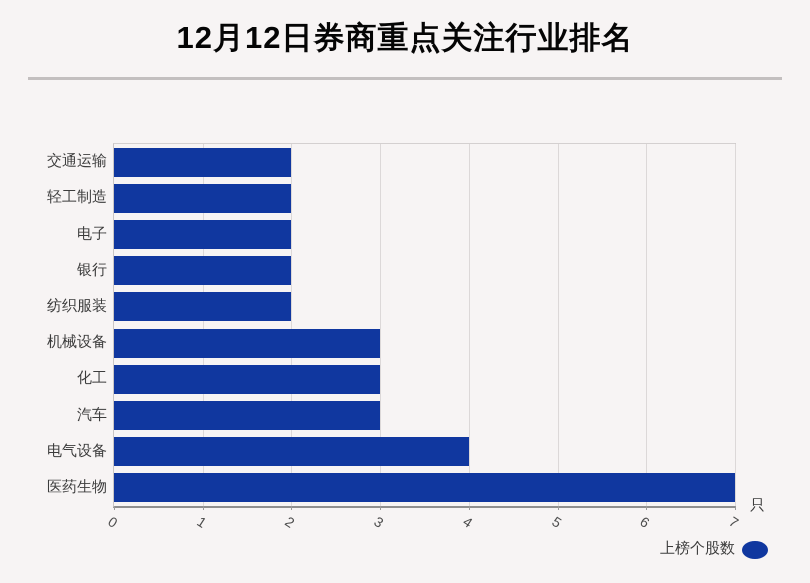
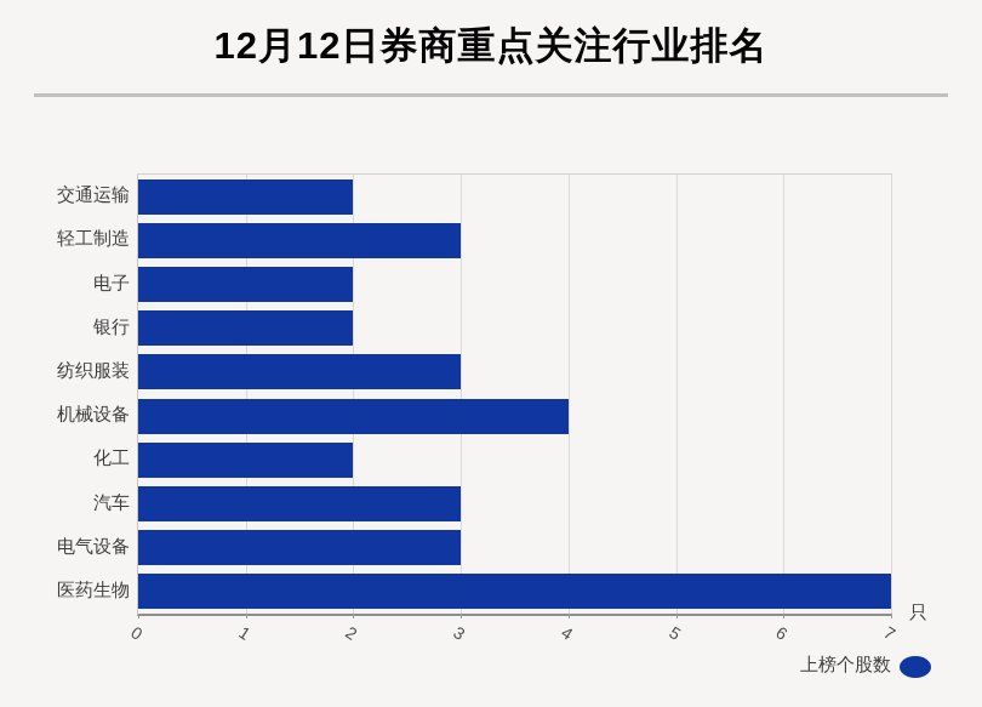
轻工制造: 2 -> 3
纺织服装: 2 -> 3
机械设备: 3 -> 4
化工: 3 -> 2
电气设备: 4 -> 3
